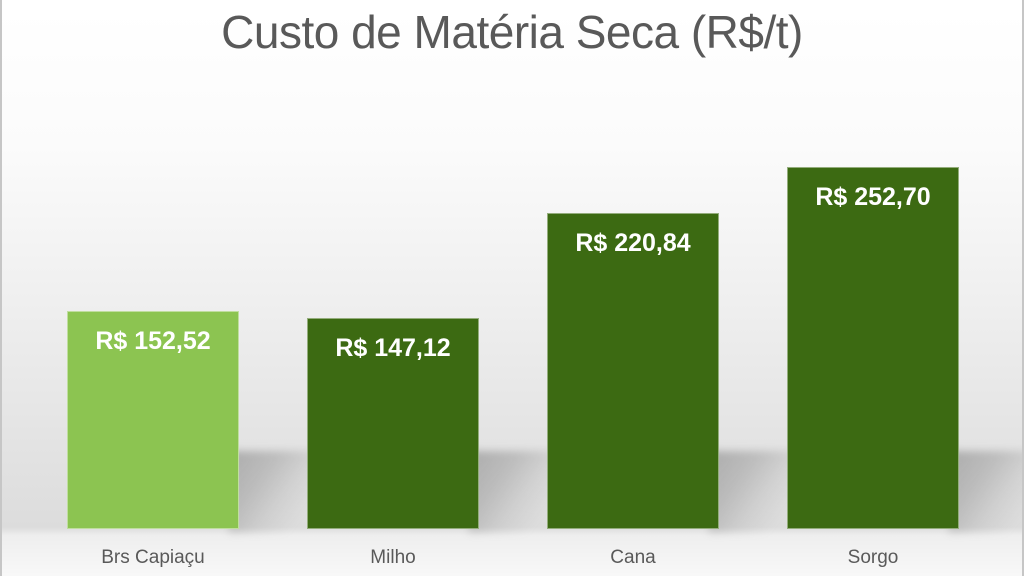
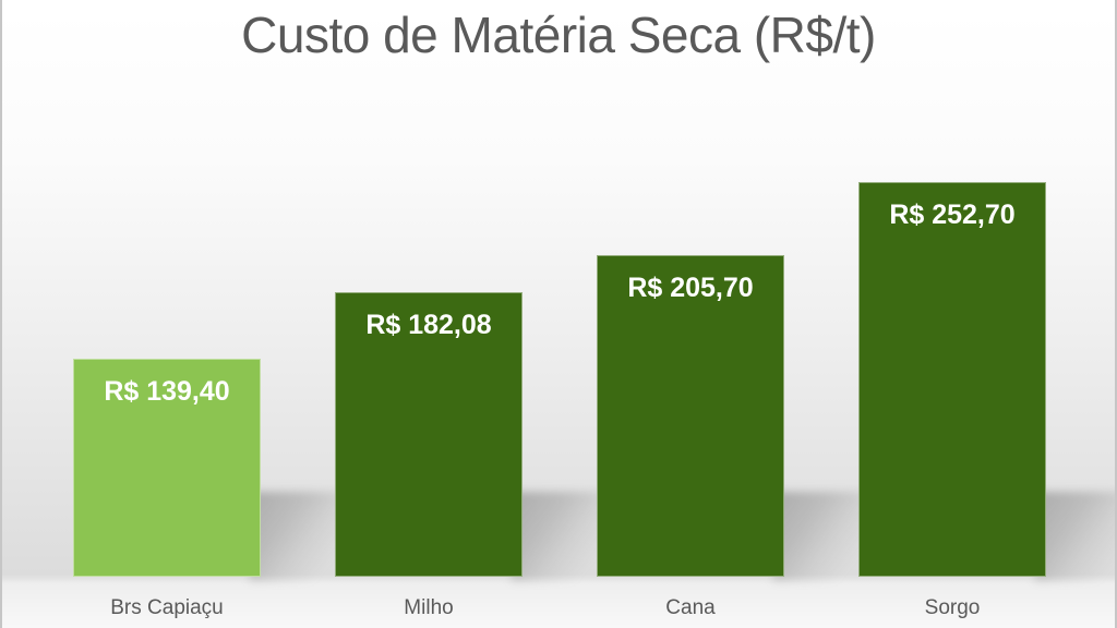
Brs Capiaçu: 152,52 -> 139,40
Milho: 147,12 -> 182,08
Cana: 220,84 -> 205,70
